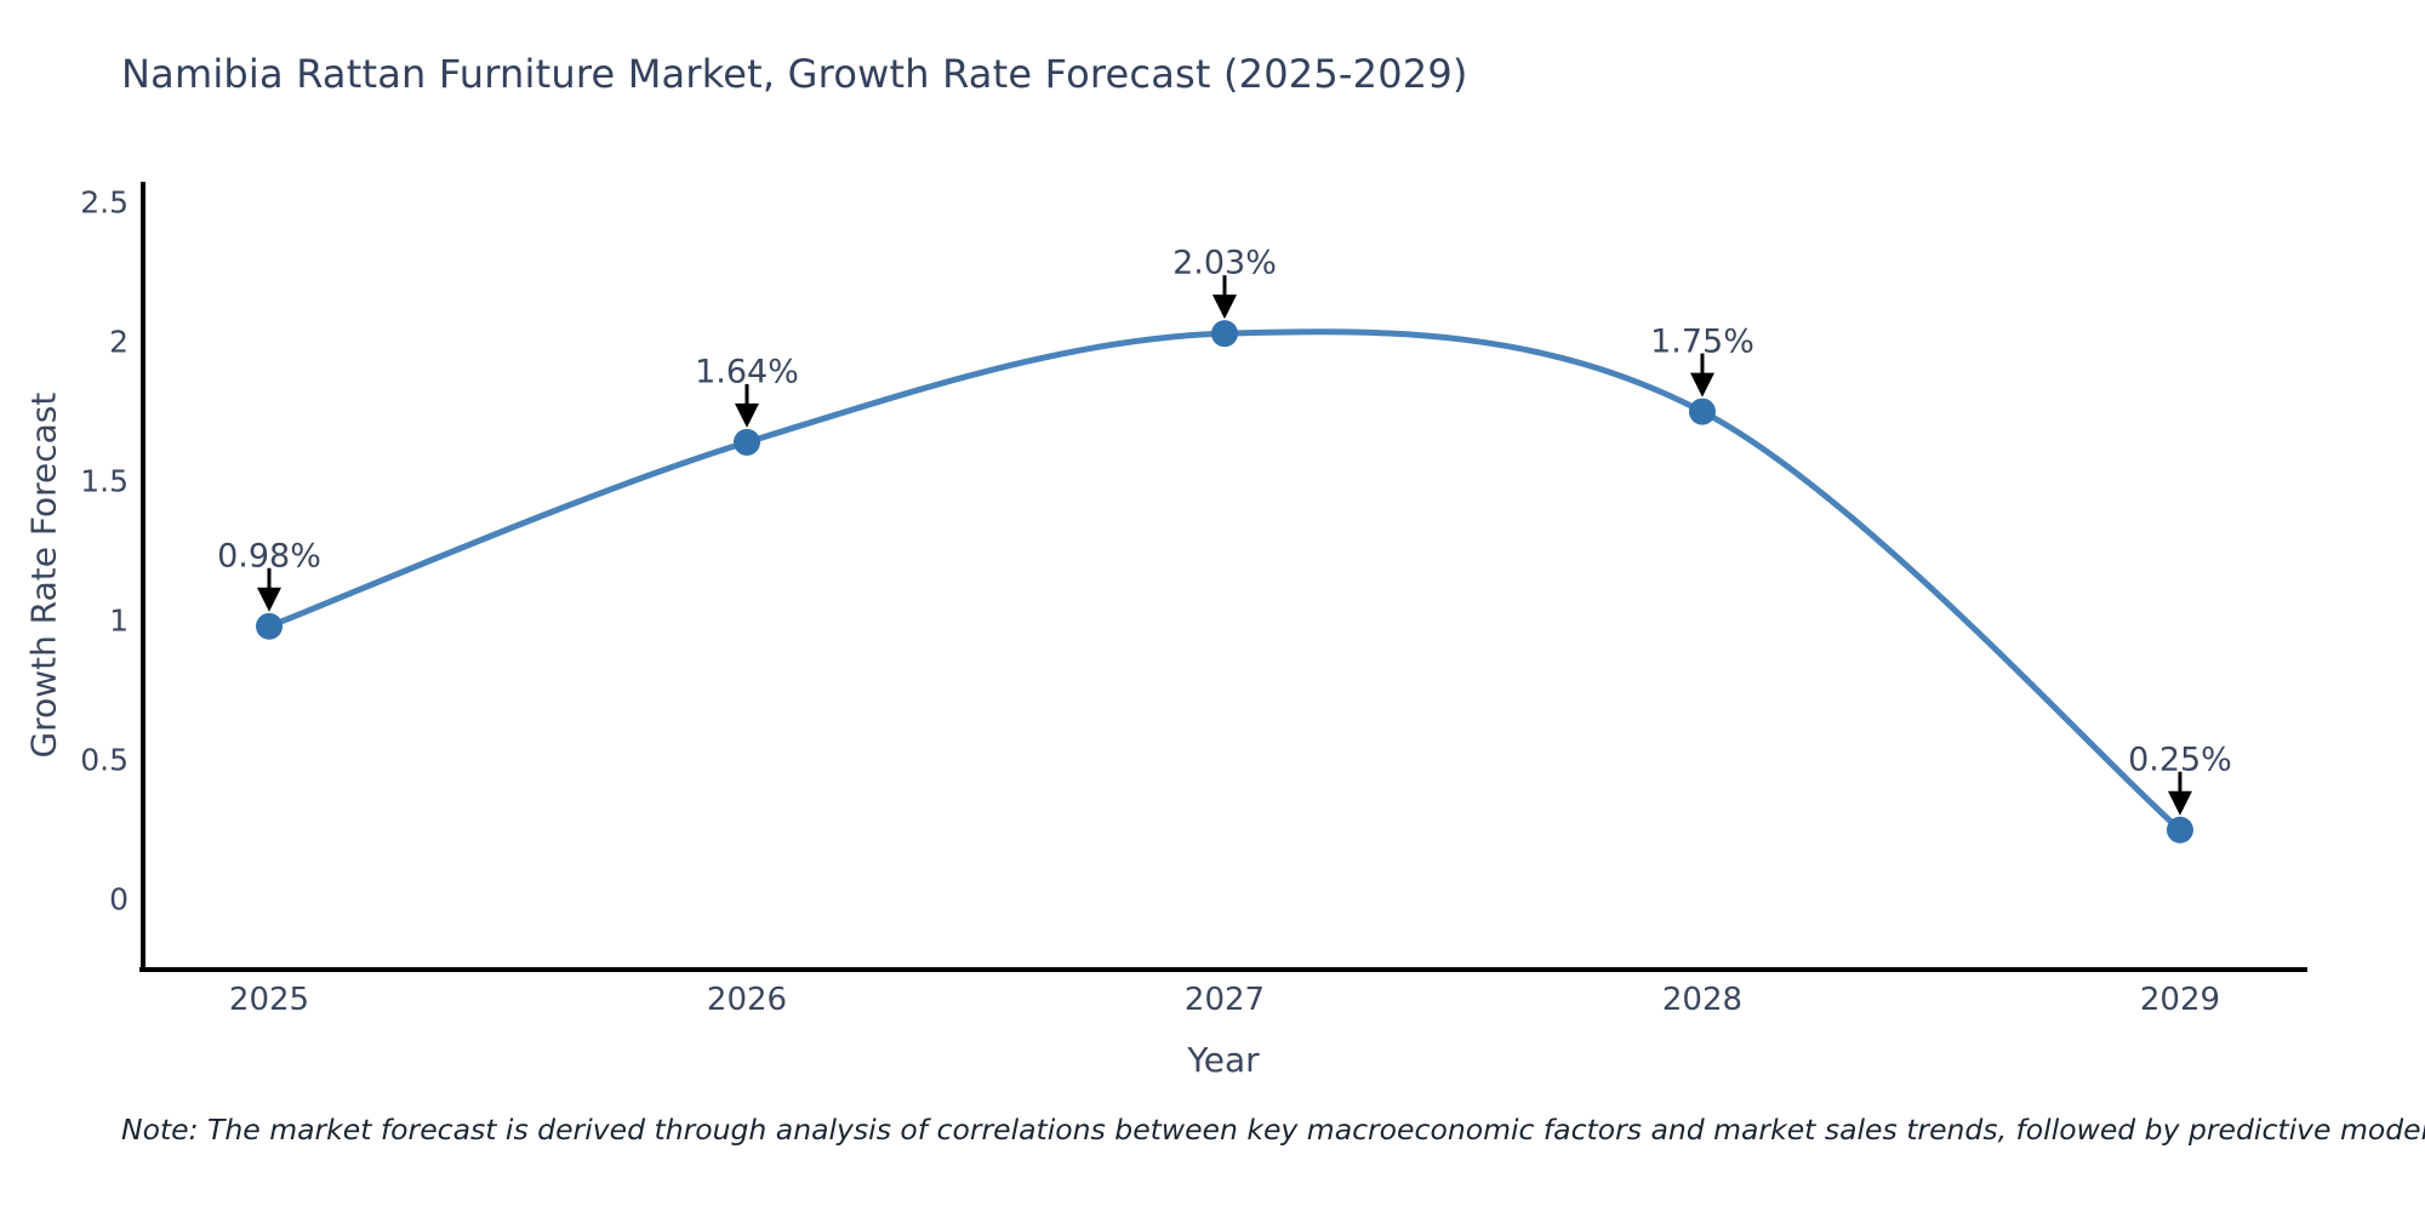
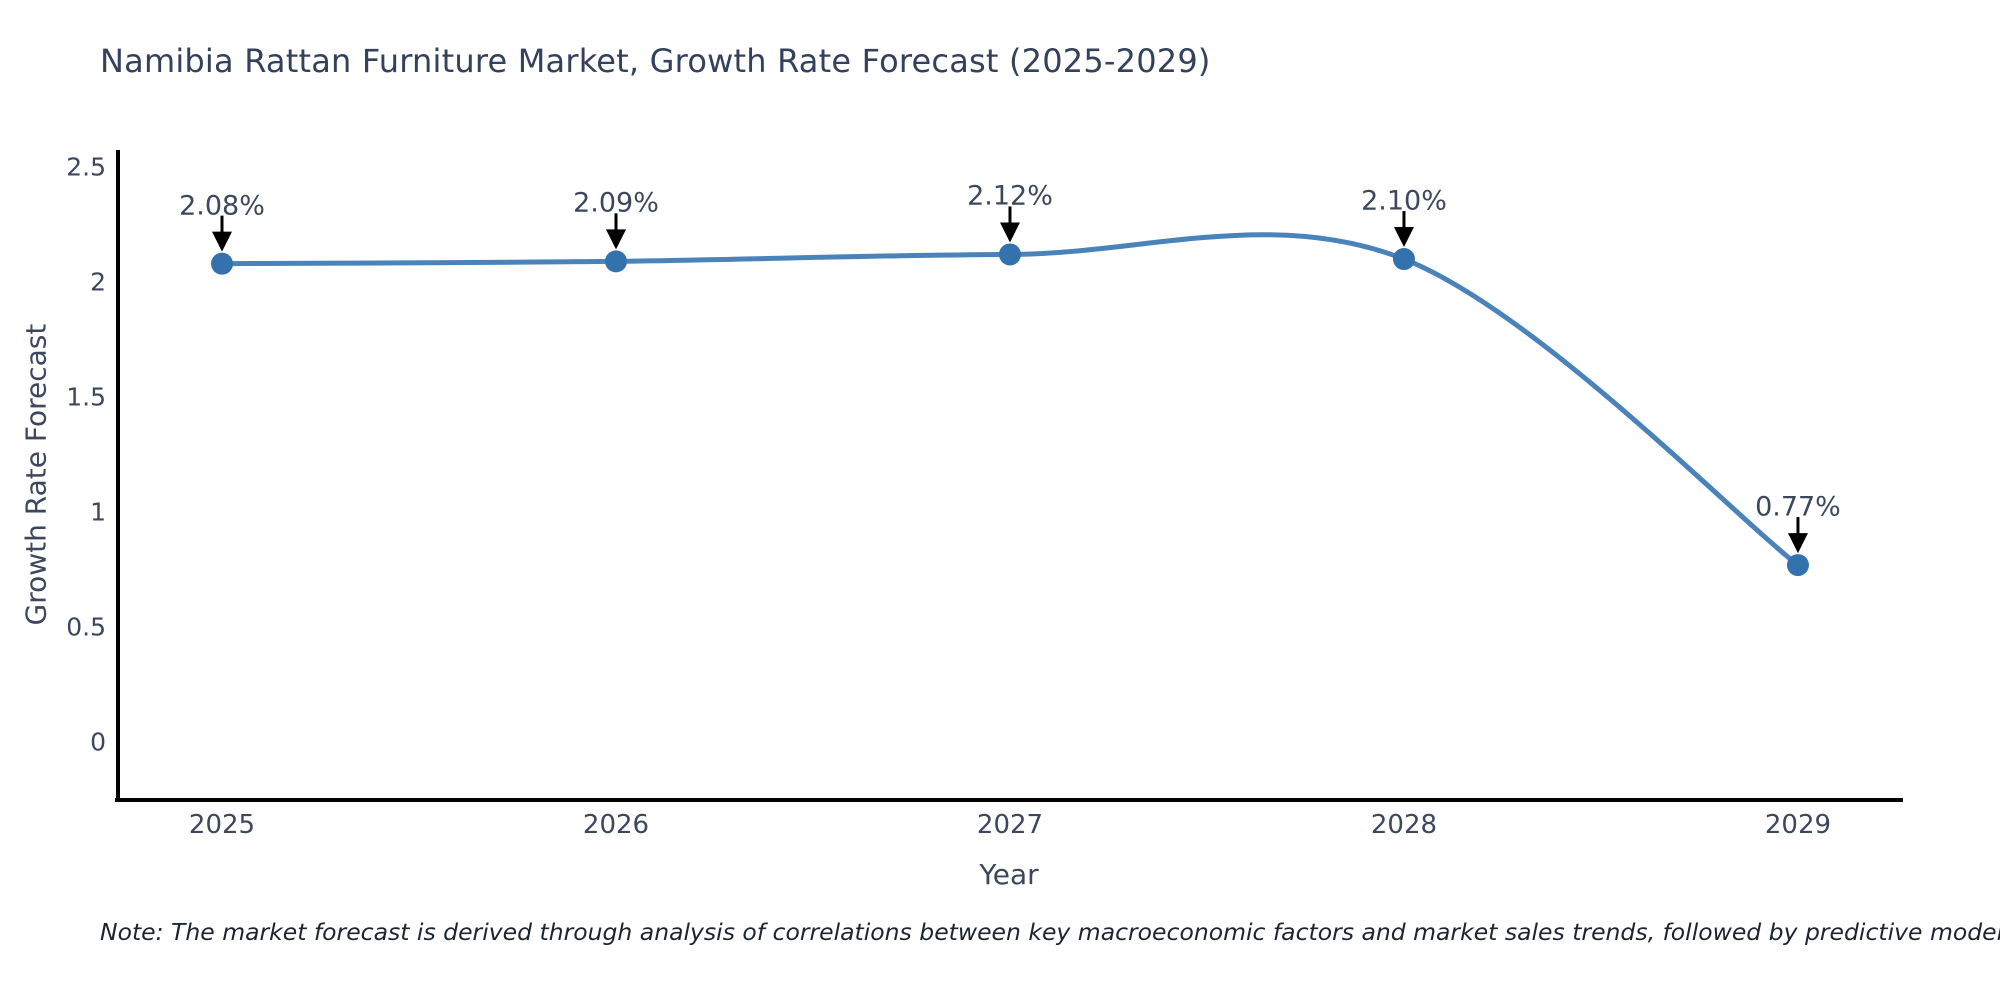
2025: 0.98% -> 2.08%
2026: 1.64% -> 2.09%
2027: 2.03% -> 2.12%
2028: 1.75% -> 2.10%
2029: 0.25% -> 0.77%
